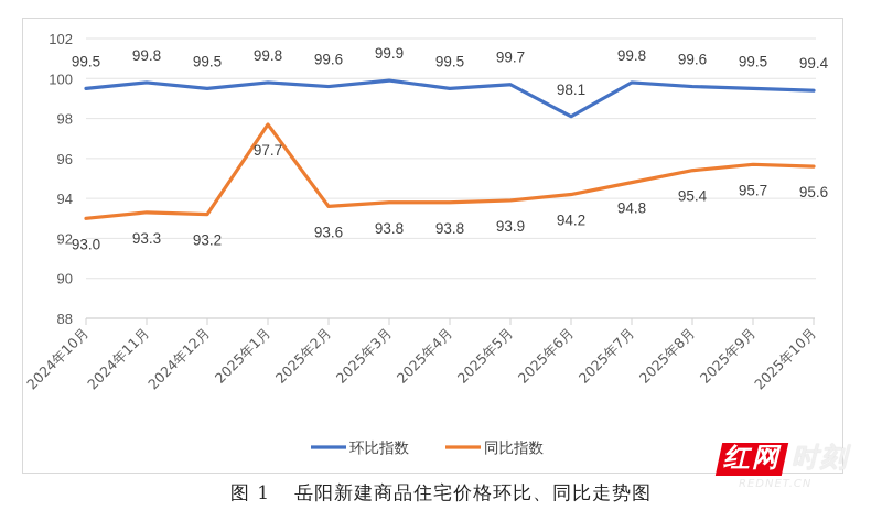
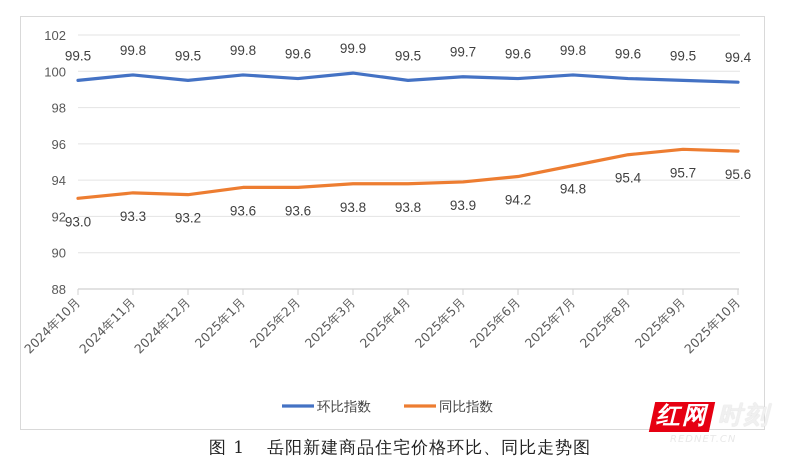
同比指数/2025年1月: 97.7 -> 93.6
环比指数/2025年6月: 98.1 -> 99.6
